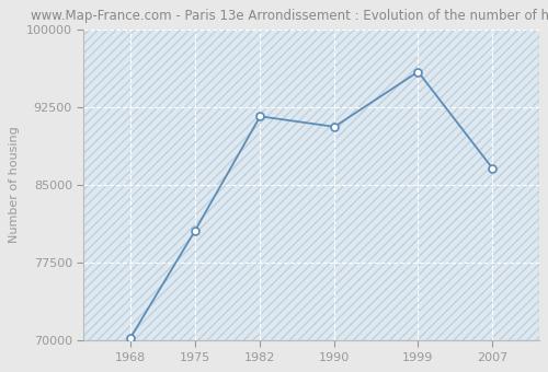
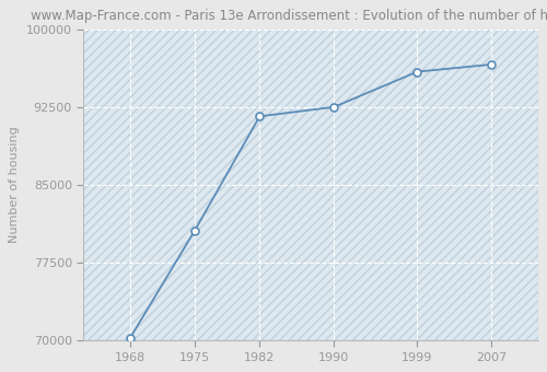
1990: 90600 -> 92500
2007: 86600 -> 96600
